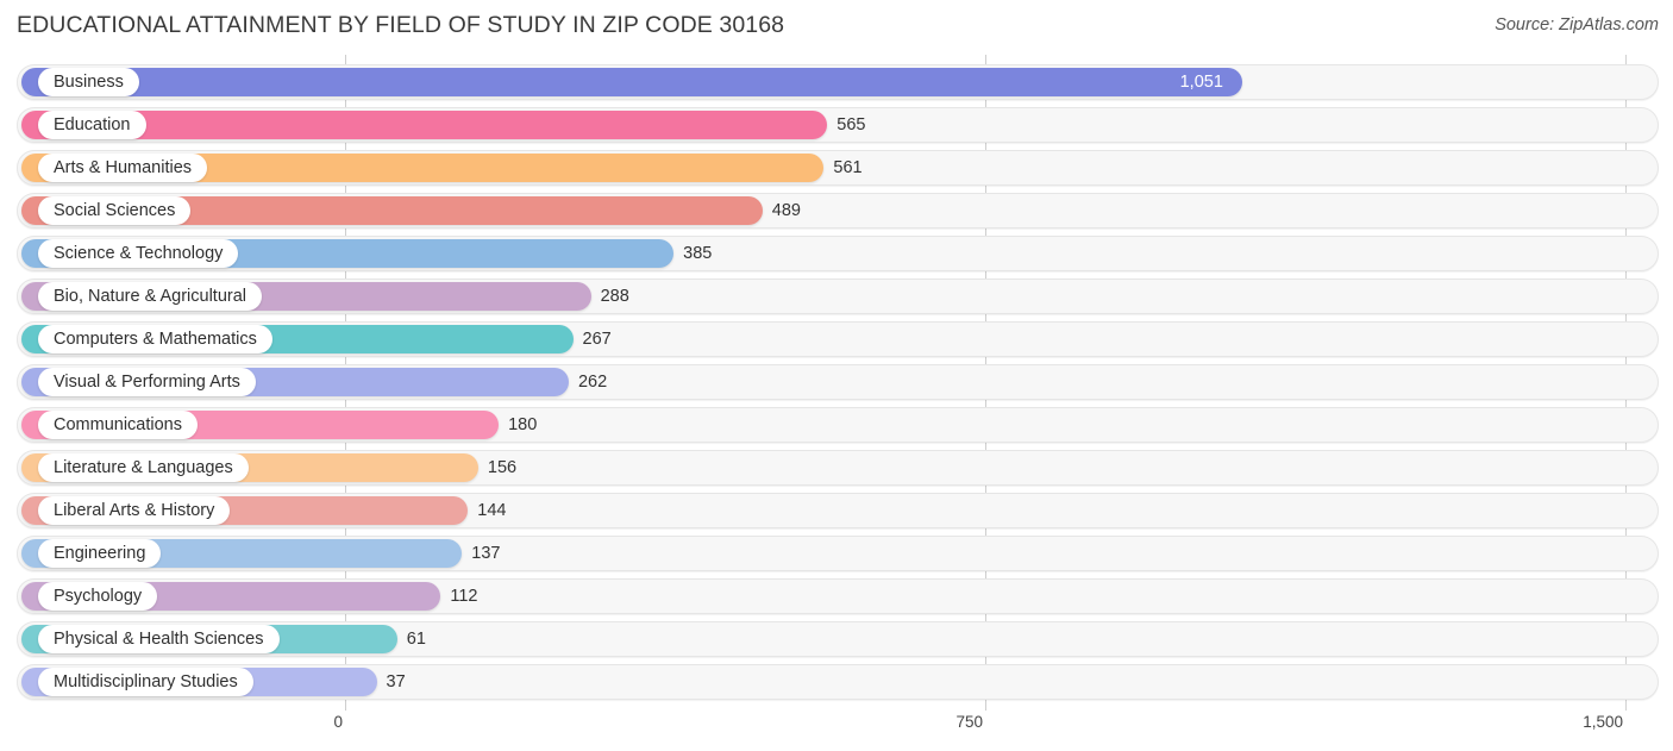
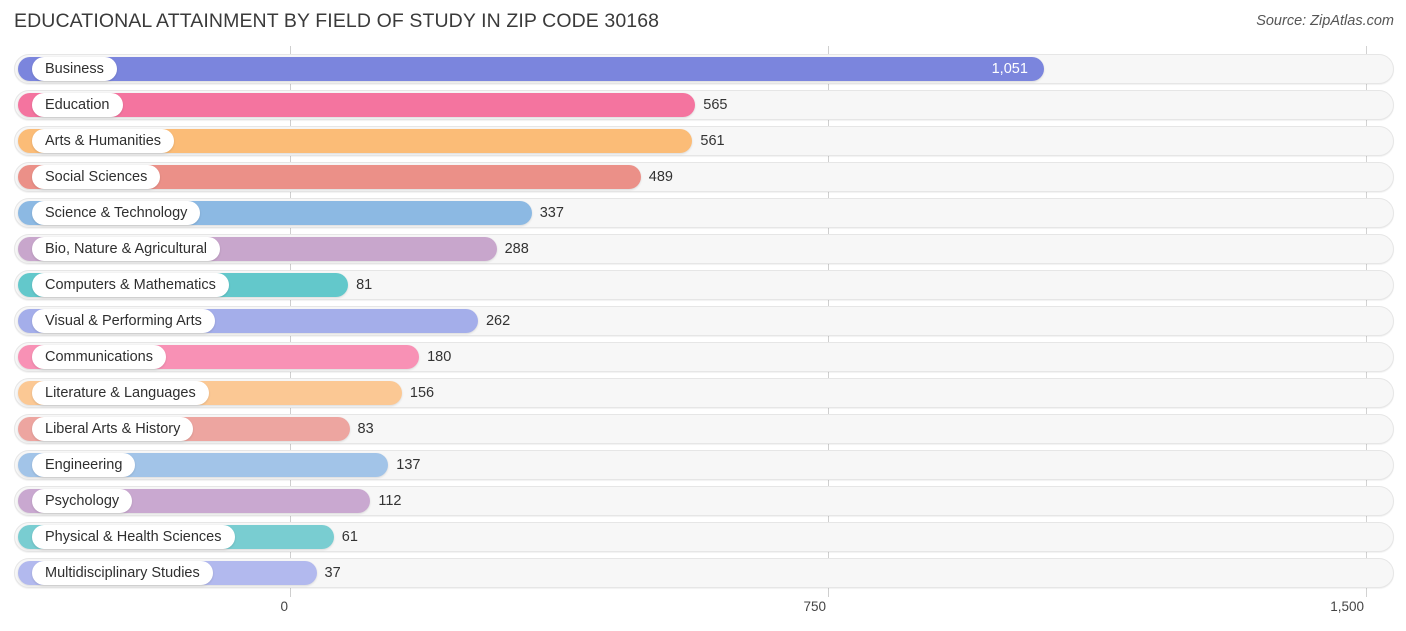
Science & Technology: 385 -> 337
Computers & Mathematics: 267 -> 81
Liberal Arts & History: 144 -> 83
